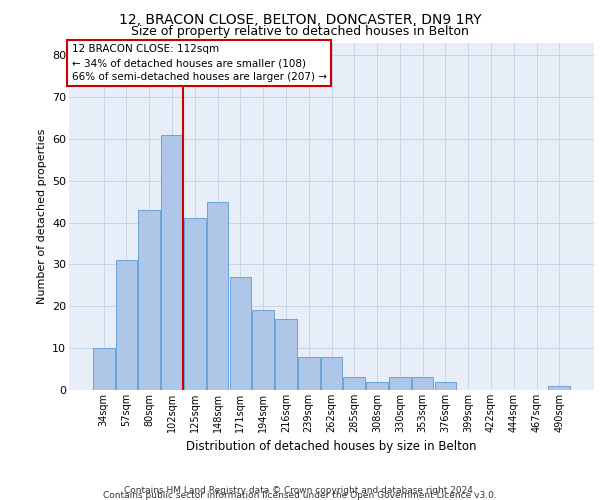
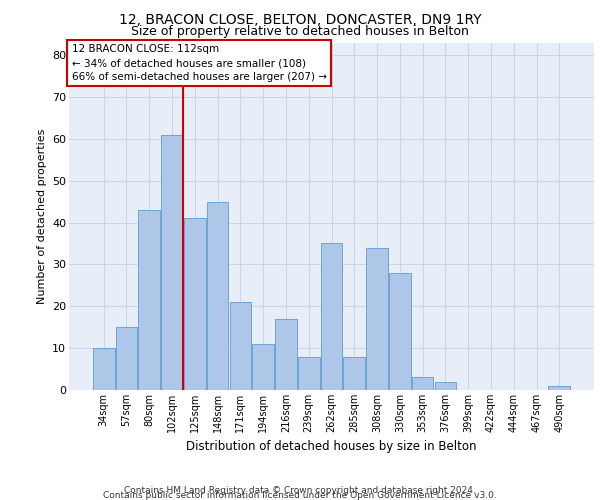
57sqm: 31 -> 15
171sqm: 27 -> 21
194sqm: 19 -> 11
262sqm: 8 -> 35
285sqm: 3 -> 8
308sqm: 2 -> 34
330sqm: 3 -> 28
